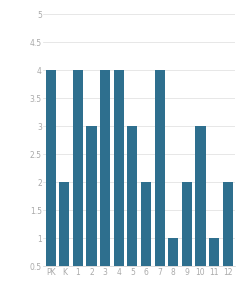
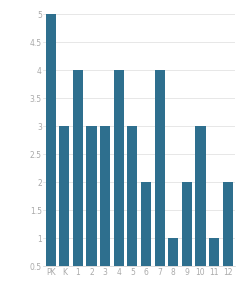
PK: 4 -> 5
K: 2 -> 3
3: 4 -> 3
